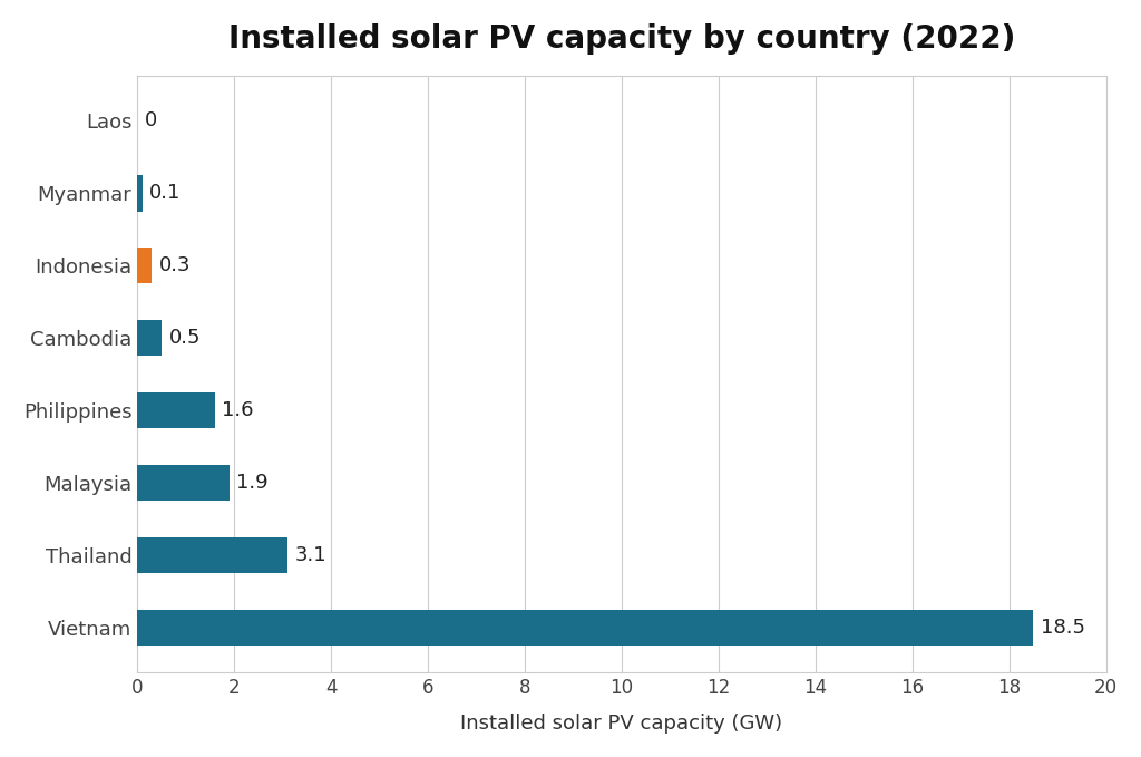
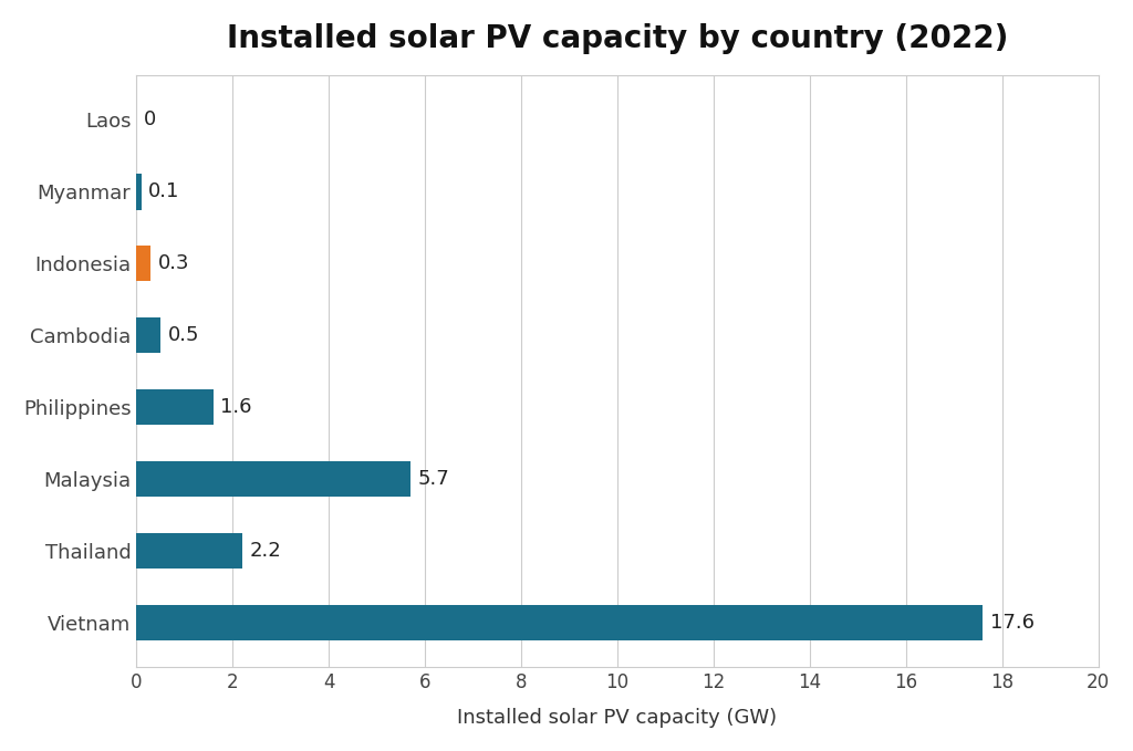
Malaysia: 1.9 -> 5.7
Thailand: 3.1 -> 2.2
Vietnam: 18.5 -> 17.6
